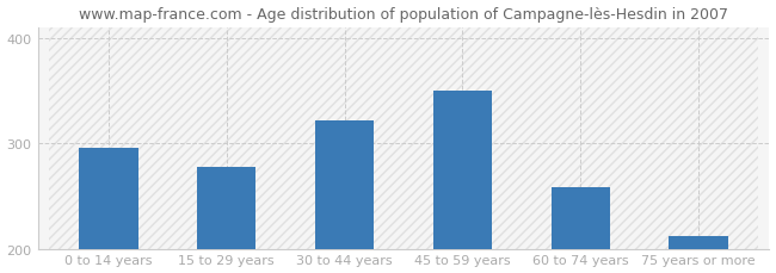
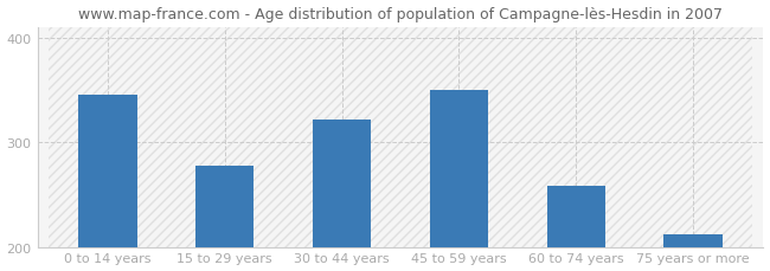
0 to 14 years: 296 -> 345
